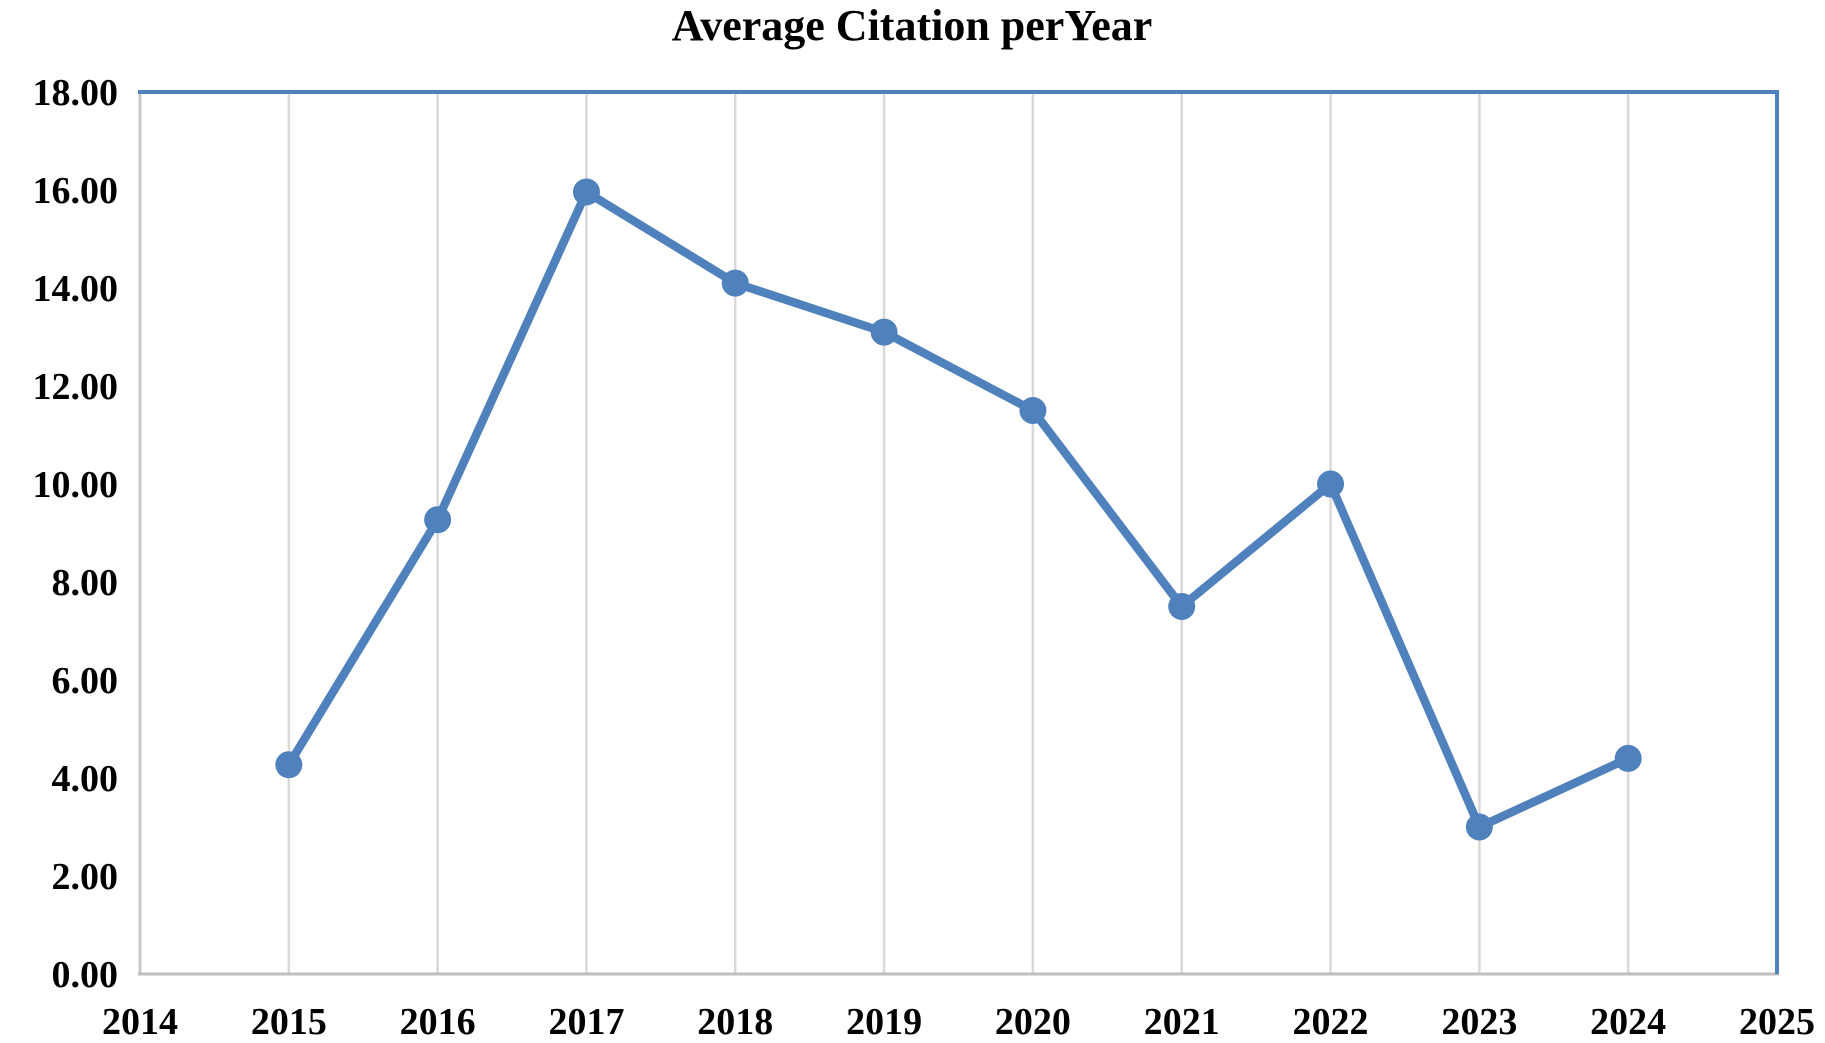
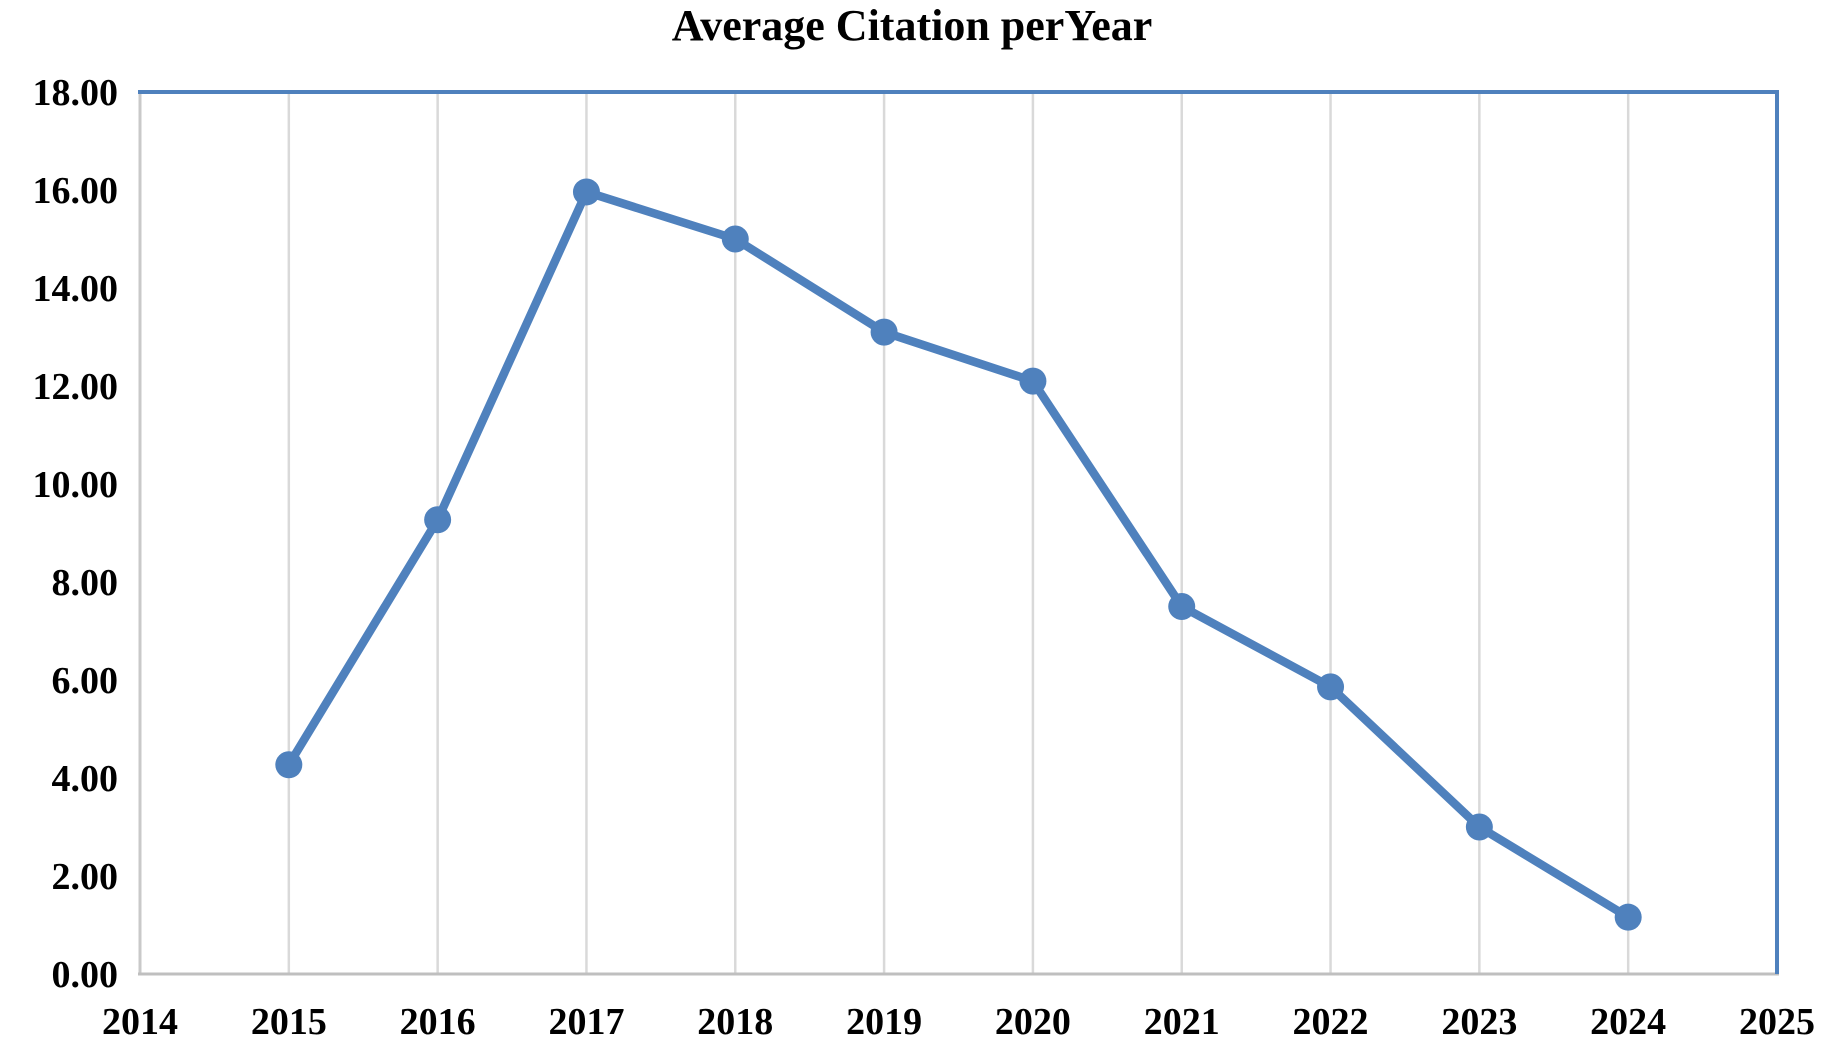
2018: 14.1 -> 15.0
2020: 11.5 -> 12.1
2022: 10.0 -> 5.9
2024: 4.4 -> 1.2
